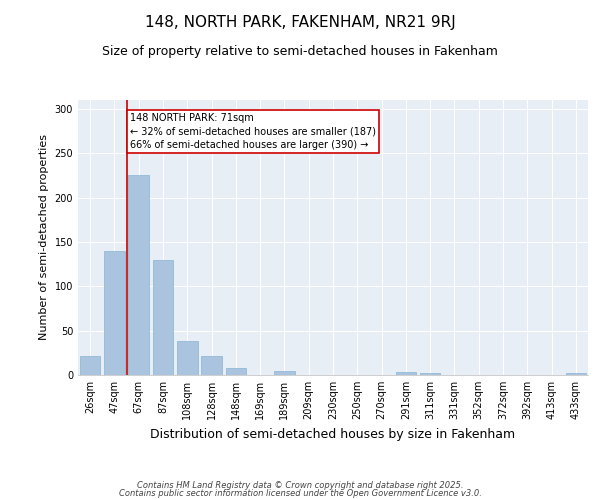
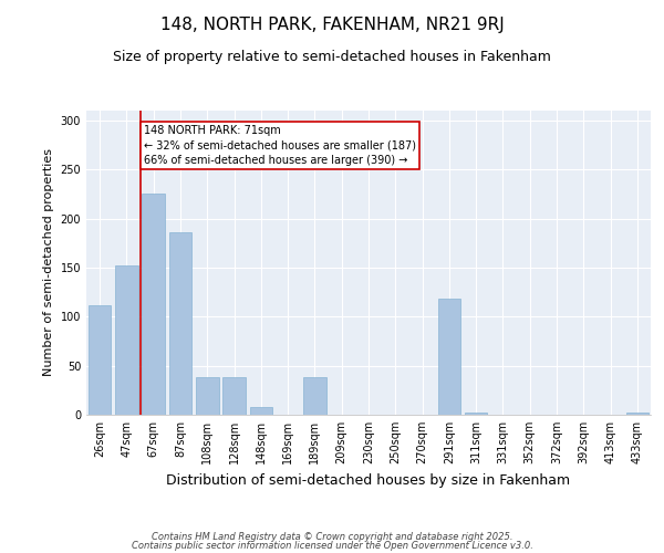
26sqm: 21 -> 112
47sqm: 140 -> 152
87sqm: 130 -> 186
128sqm: 21 -> 38
189sqm: 5 -> 38
291sqm: 3 -> 118
